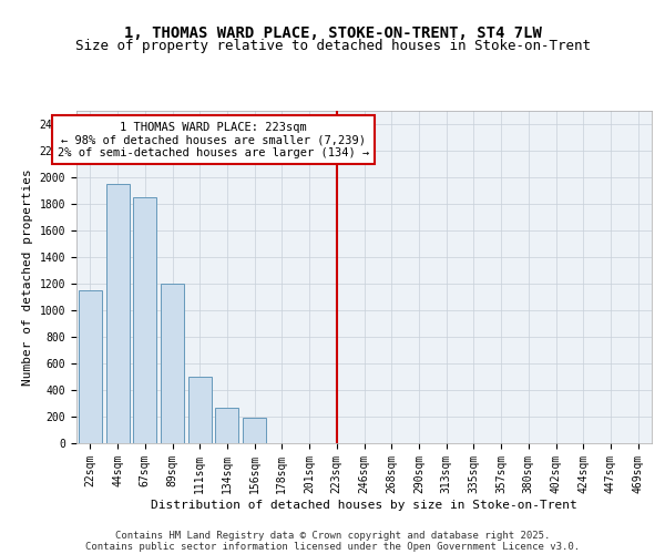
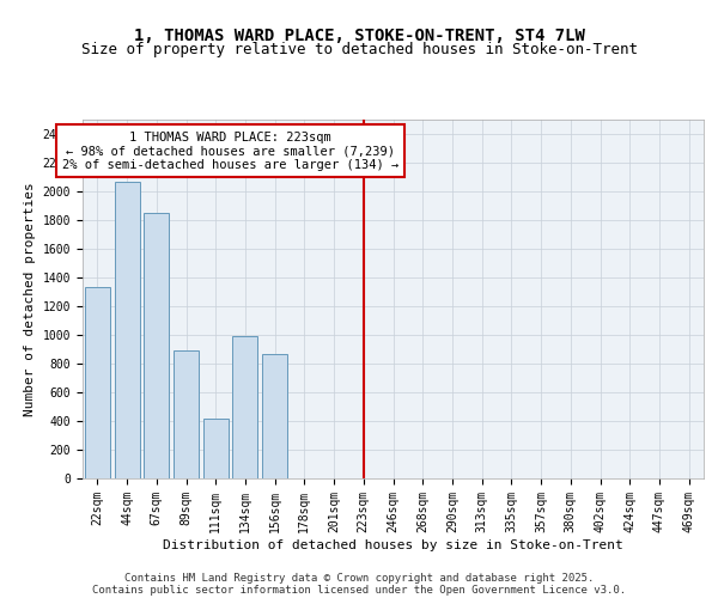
22sqm: 1150 -> 1330
44sqm: 1950 -> 2070
89sqm: 1200 -> 890
111sqm: 500 -> 420
134sqm: 270 -> 990
156sqm: 190 -> 870
